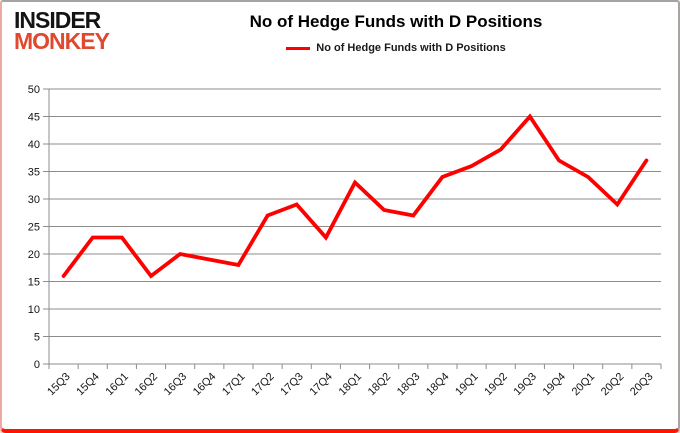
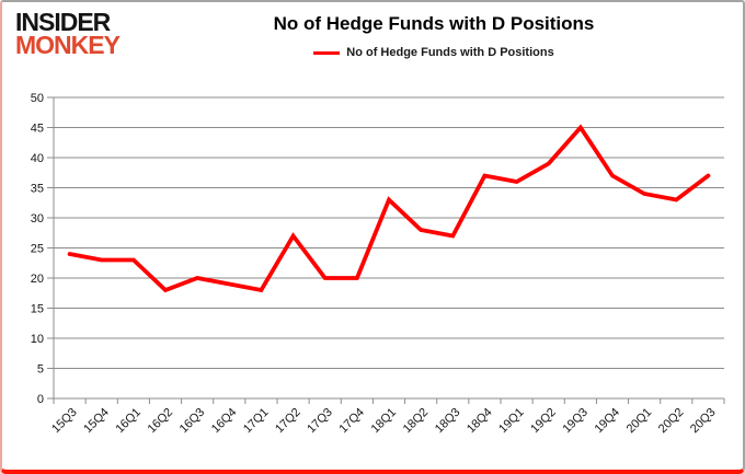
15Q3: 16 -> 24
16Q2: 16 -> 18
17Q3: 29 -> 20
17Q4: 23 -> 20
18Q4: 34 -> 37
20Q2: 29 -> 33
